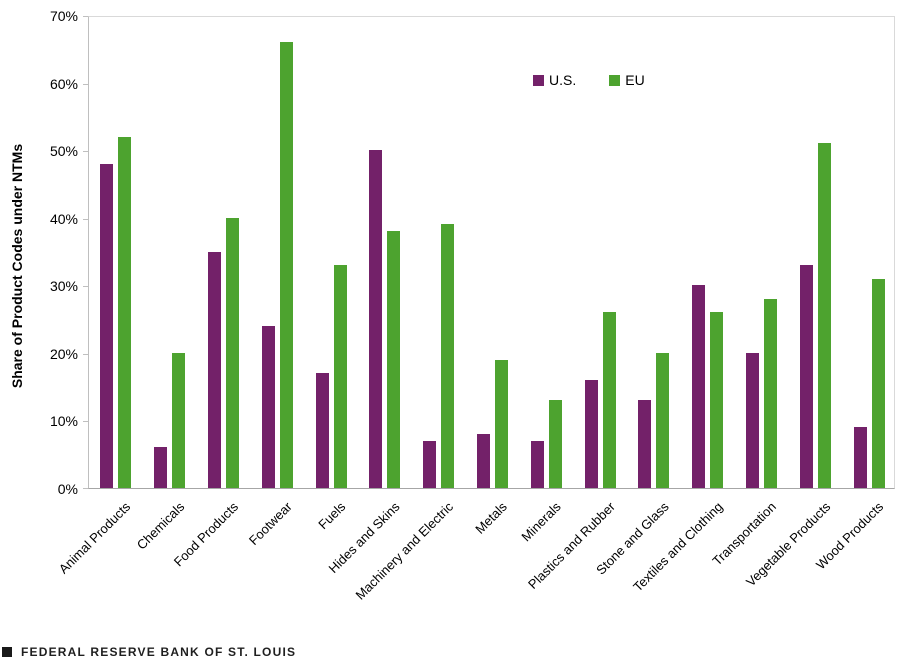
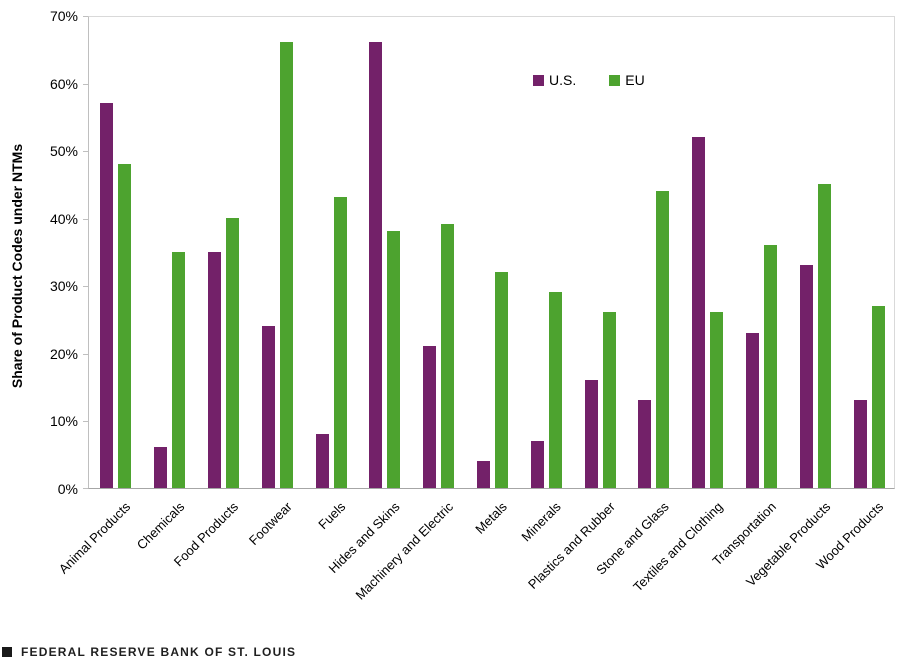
U.S./Animal Products: 48% -> 57%
EU/Animal Products: 52% -> 48%
EU/Chemicals: 20% -> 35%
U.S./Fuels: 17% -> 8%
EU/Fuels: 33% -> 43%
U.S./Hides and Skins: 50% -> 66%
U.S./Machinery and Electric: 7% -> 21%
U.S./Metals: 8% -> 4%
EU/Metals: 19% -> 32%
EU/Minerals: 13% -> 29%
EU/Stone and Glass: 20% -> 44%
U.S./Textiles and Clothing: 30% -> 52%
U.S./Transportation: 20% -> 23%
EU/Transportation: 28% -> 36%
EU/Vegetable Products: 51% -> 45%
U.S./Wood Products: 9% -> 13%
EU/Wood Products: 31% -> 27%
